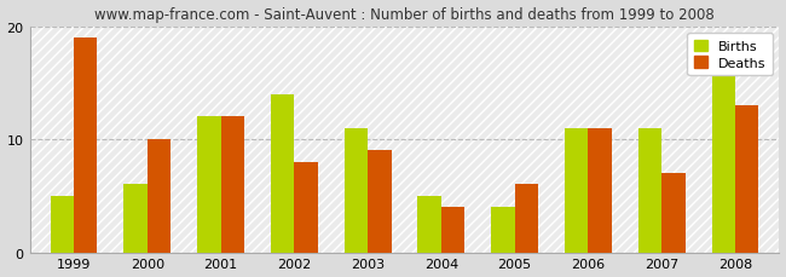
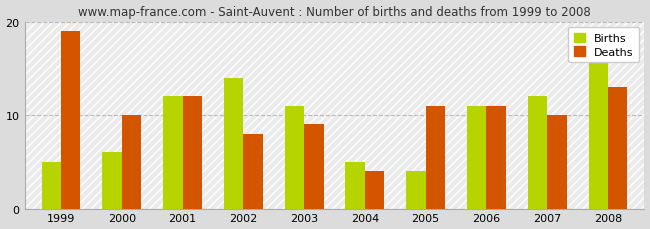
Deaths/2005: 6 -> 11
Births/2007: 11 -> 12
Deaths/2007: 7 -> 10
